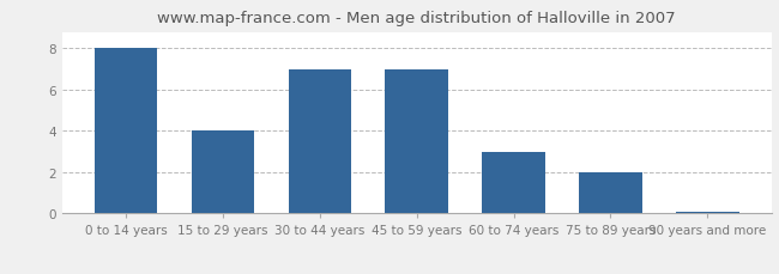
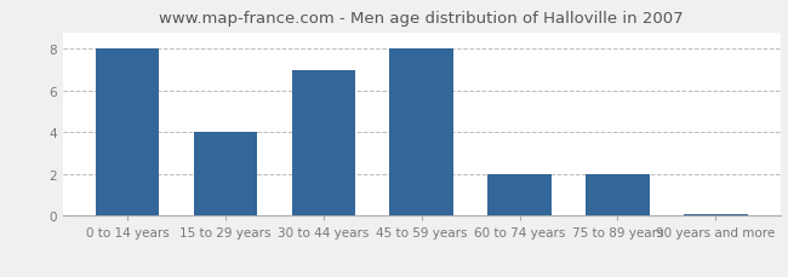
45 to 59 years: 7.0 -> 8.0
60 to 74 years: 3.0 -> 2.0
